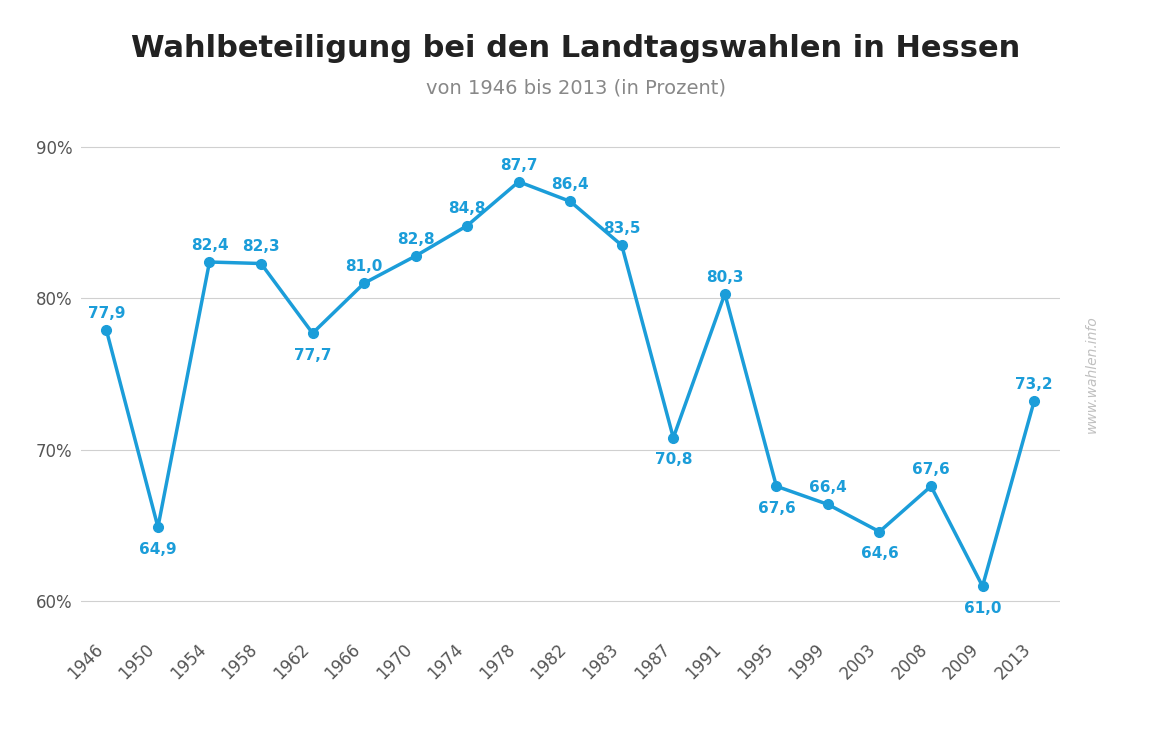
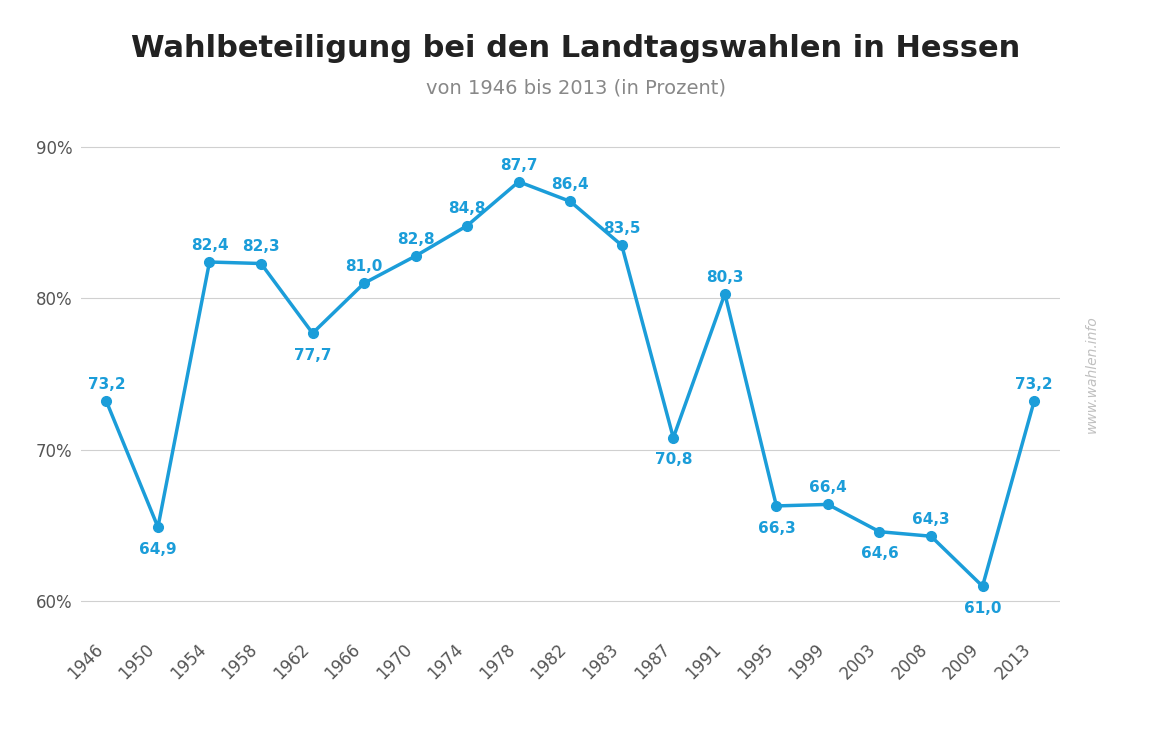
1946: 77,9 -> 73,2
1995: 67,6 -> 66,3
2008: 67,6 -> 64,3
